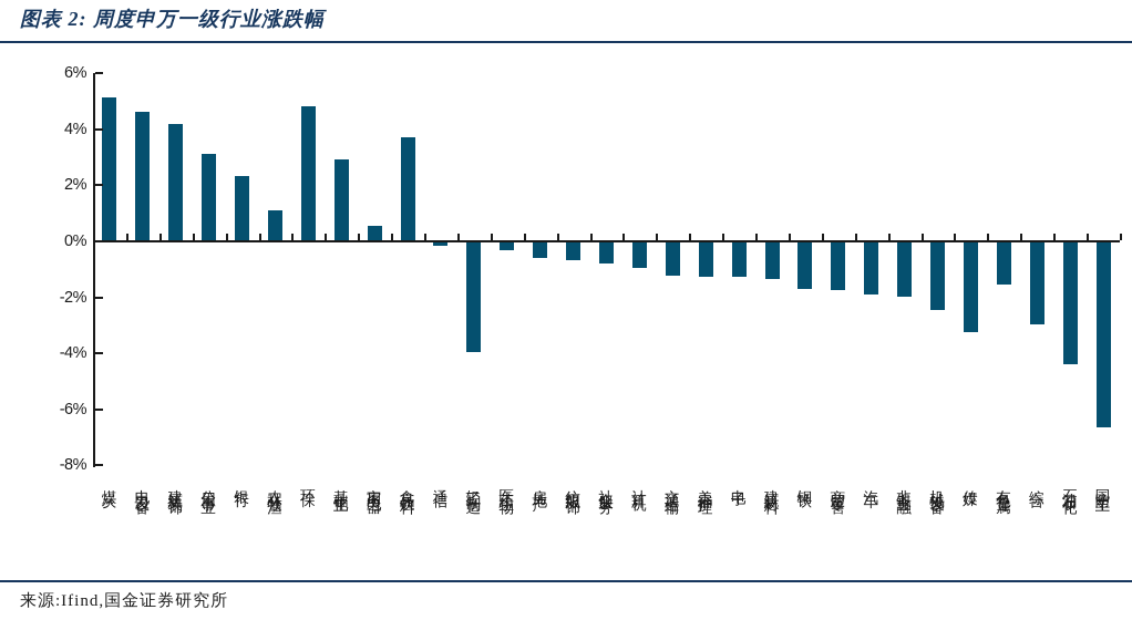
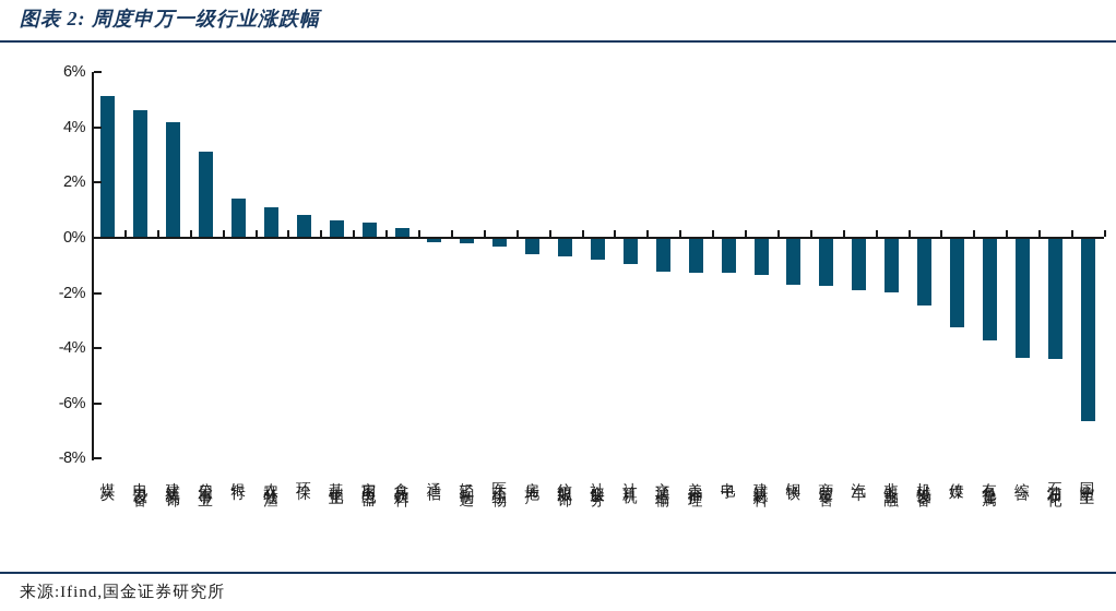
银行: 2.3% -> 1.4%
环保: 4.8% -> 0.8%
基础化工: 2.9% -> 0.6%
食品饮料: 3.7% -> 0.3%
轻工制造: -4.0% -> -0.2%
有色金属: -1.6% -> -3.8%
综合: -3.0% -> -4.4%
